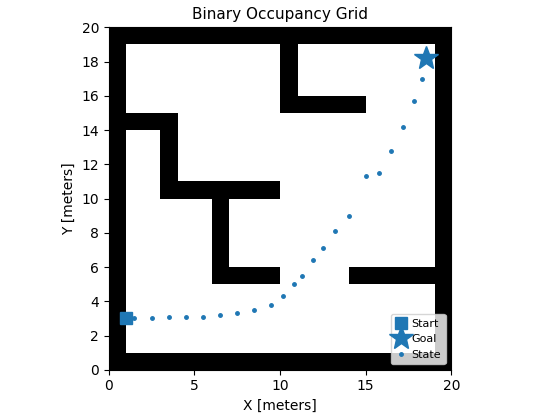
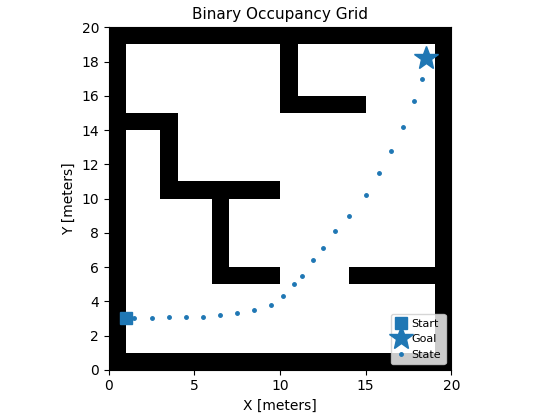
15: 11.3 -> 10.2
